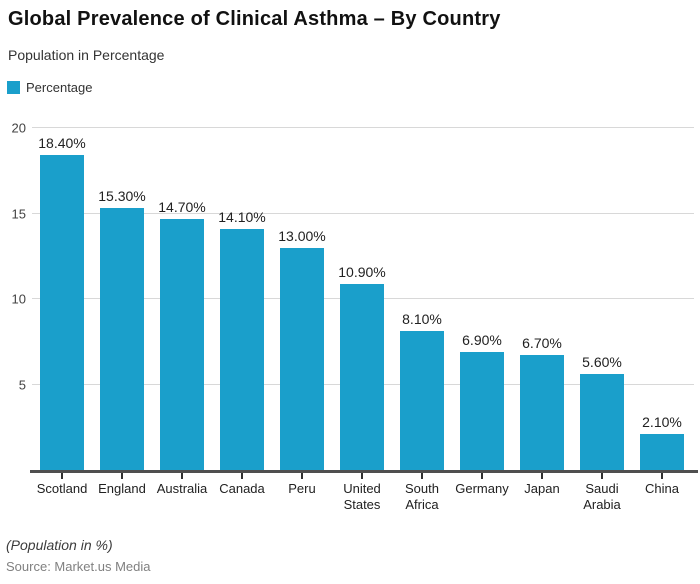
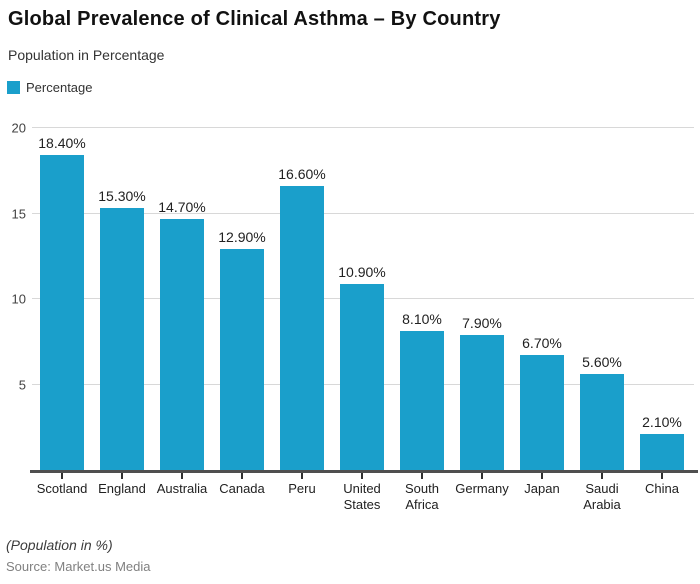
Canada: 14.10% -> 12.90%
Peru: 13.00% -> 16.60%
Germany: 6.90% -> 7.90%
